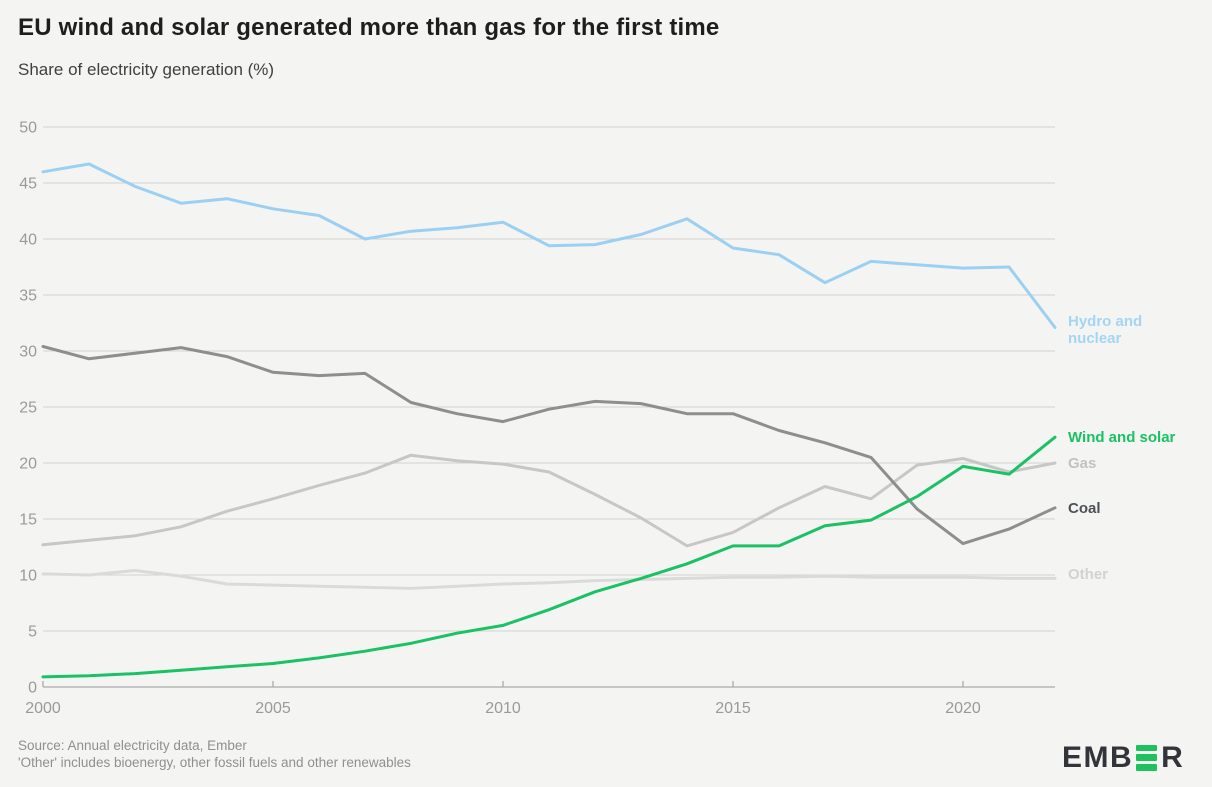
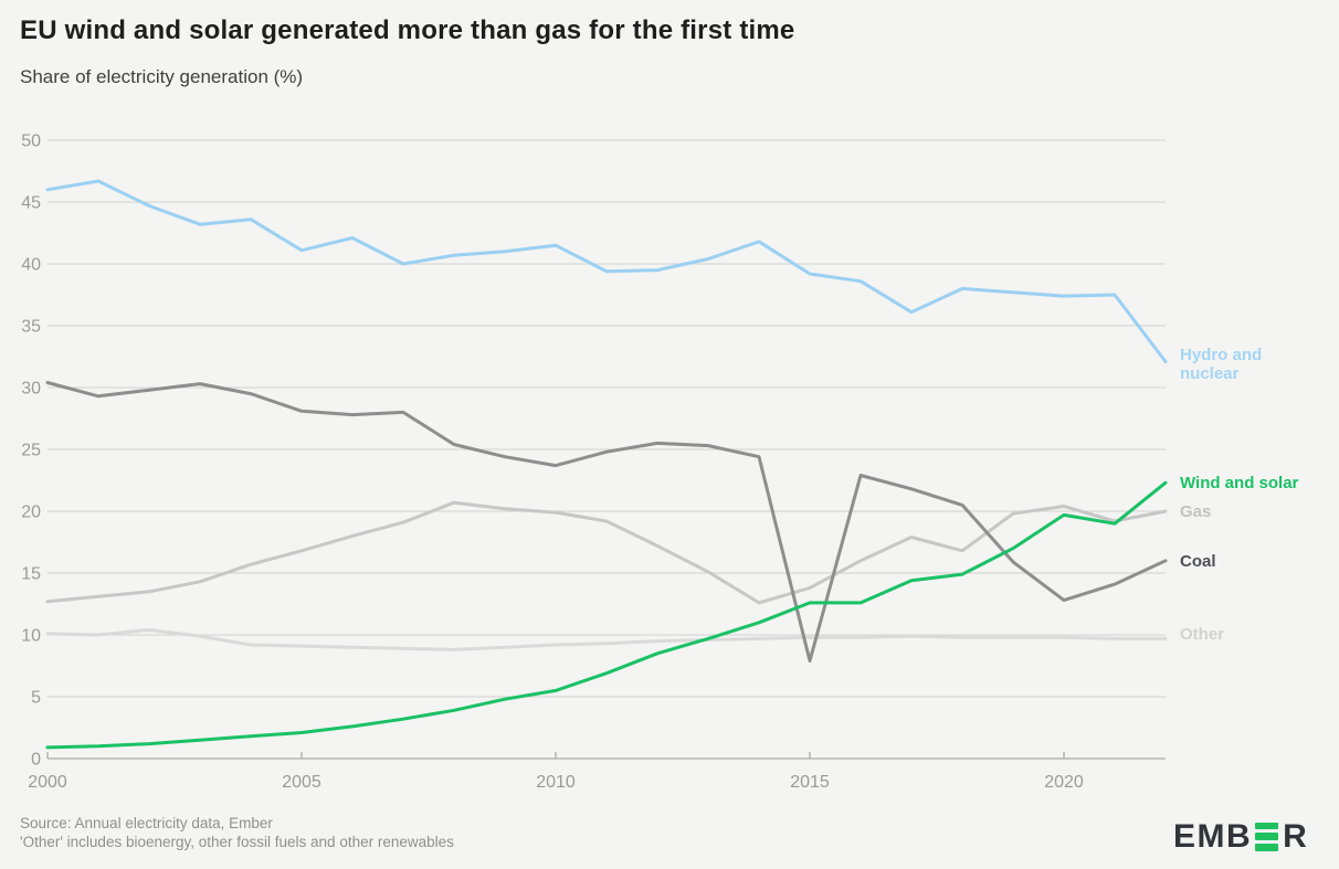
Hydro and nuclear/2005: 42.7 -> 41.1
Coal/2015: 24.4 -> 7.9
